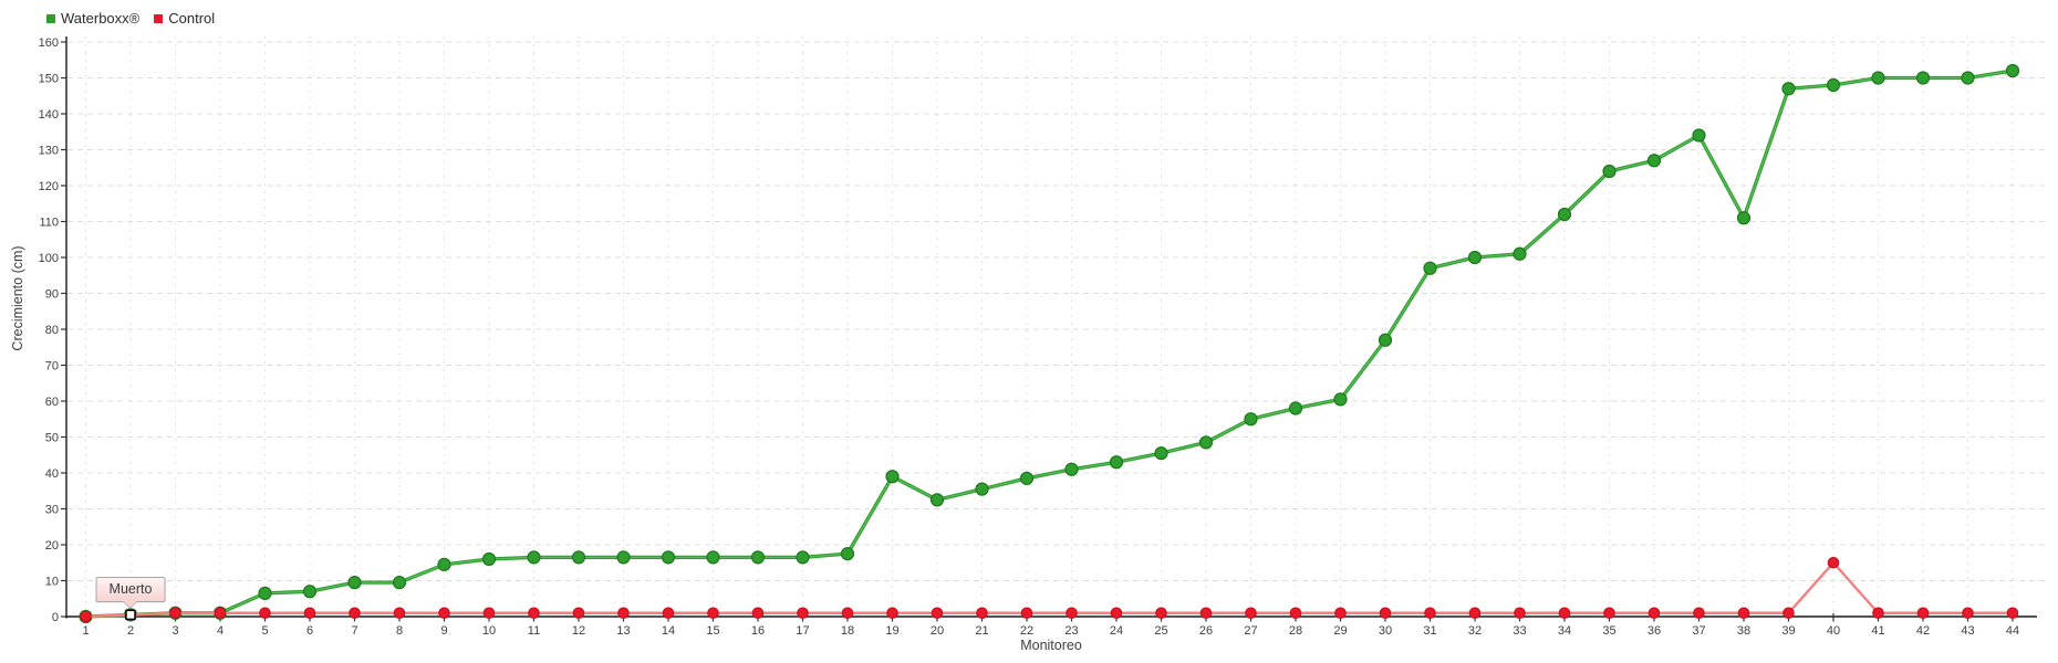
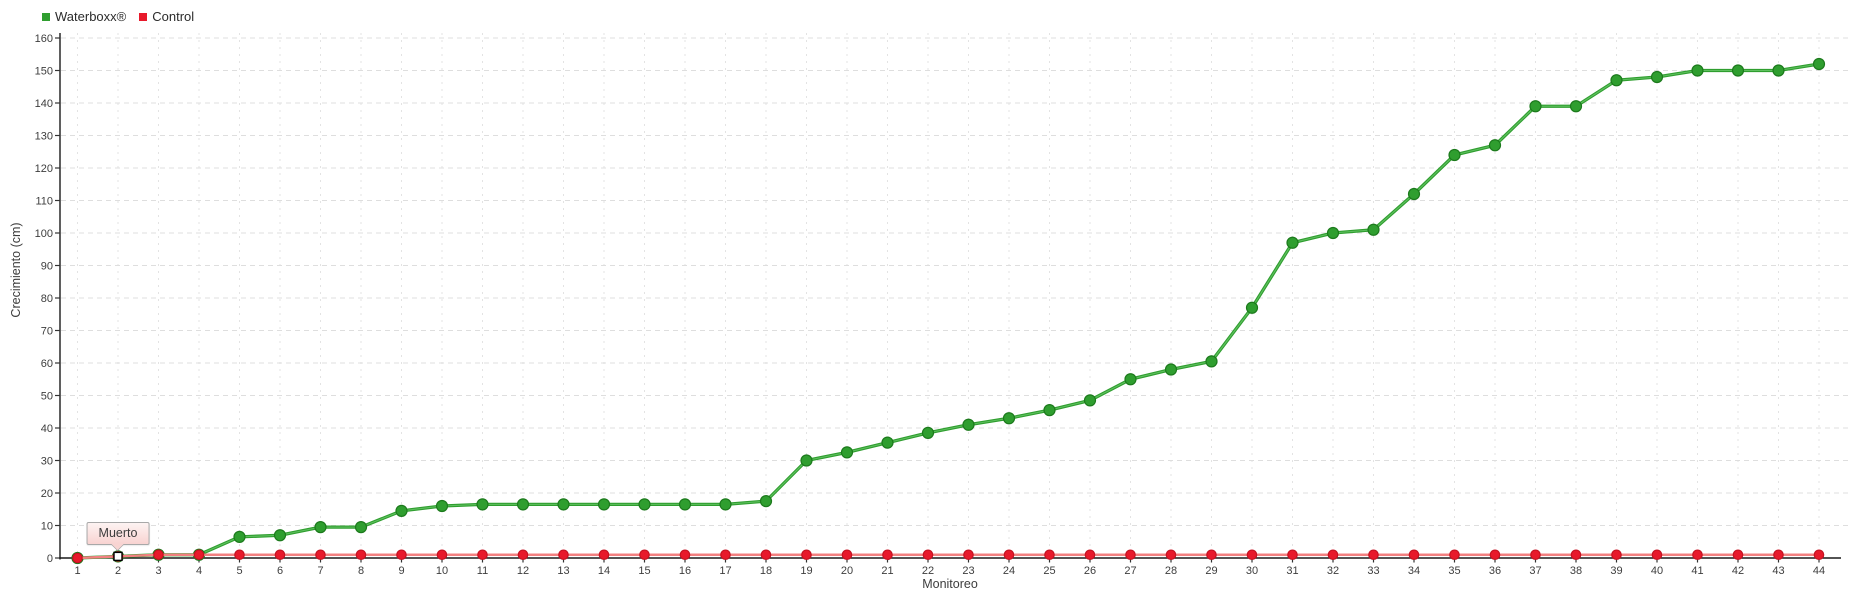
Waterboxx®/19: 39 -> 30
Waterboxx®/37: 134 -> 139
Waterboxx®/38: 111 -> 139
Control/40: 15 -> 1
